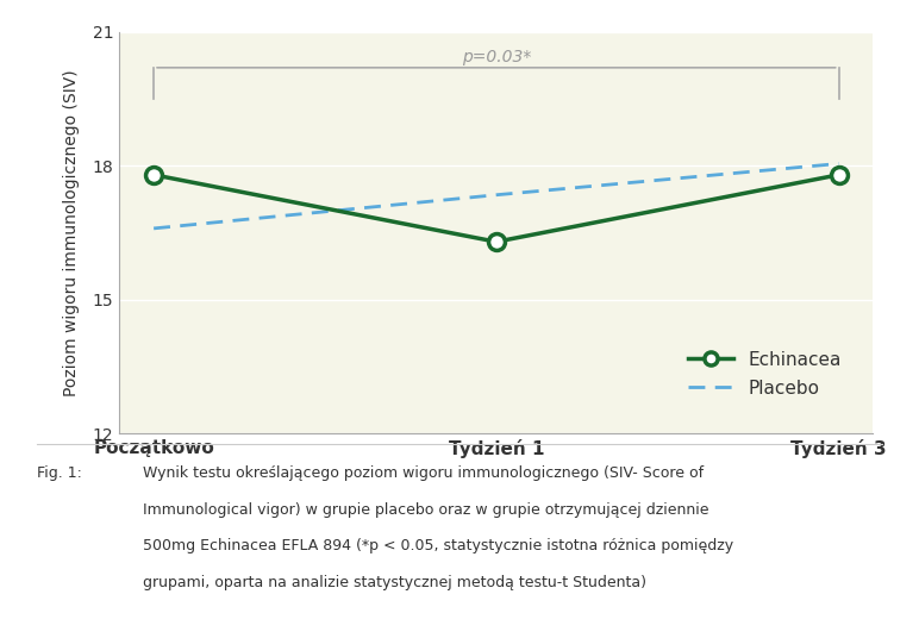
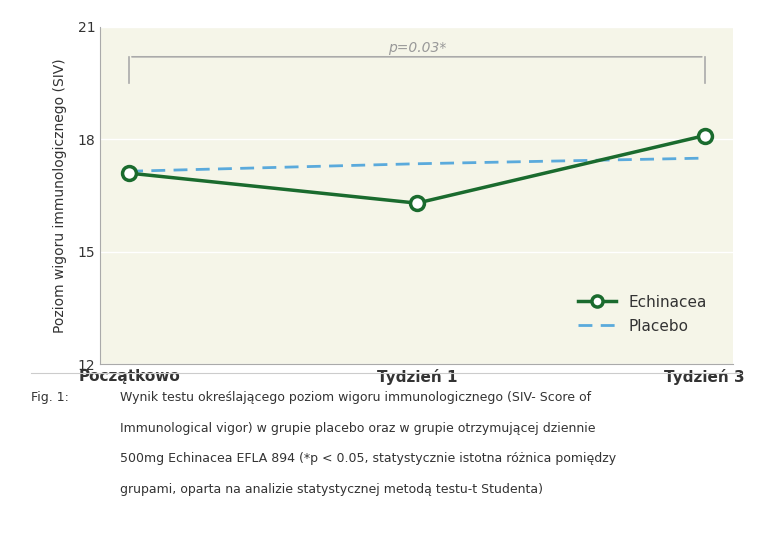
Echinacea/Początkowo: 17.8 -> 17.1
Placebo/Początkowo: 16.60 -> 17.15
Echinacea/Tydzień 3: 17.8 -> 18.1
Placebo/Tydzień 3: 18.05 -> 17.50
